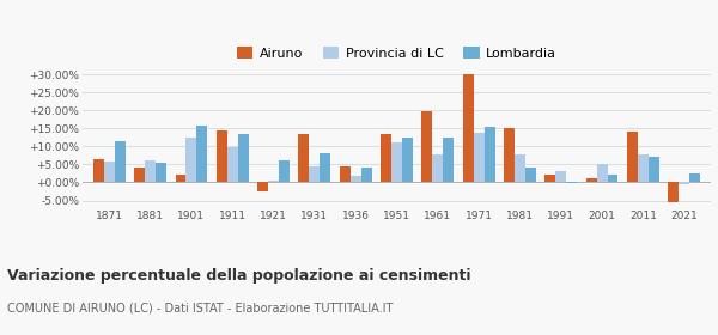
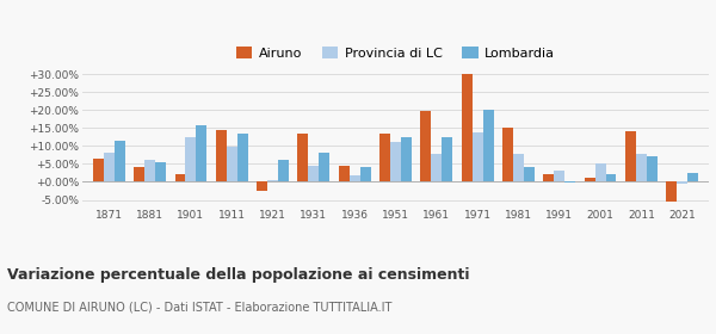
Provincia di LC/1871: 5.8% -> 8.0%
Lombardia/1971: 15.3% -> 20.0%
